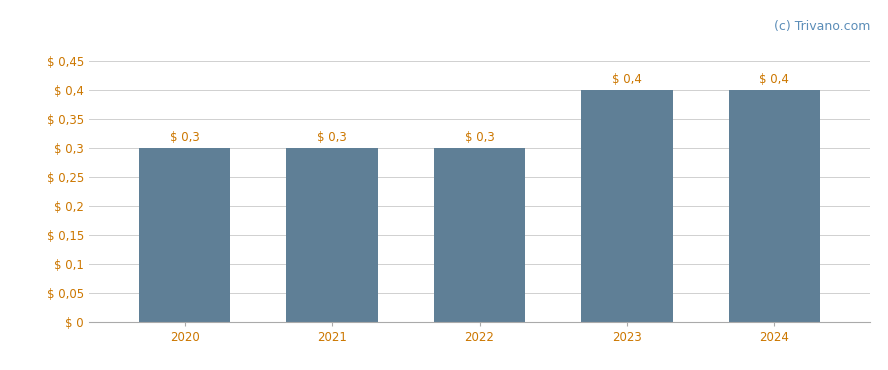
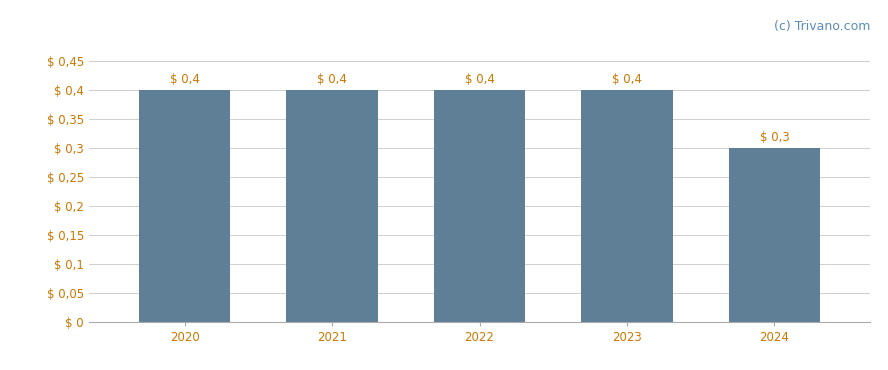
2020: 0,3 -> 0,4
2021: 0,3 -> 0,4
2022: 0,3 -> 0,4
2024: 0,4 -> 0,3
